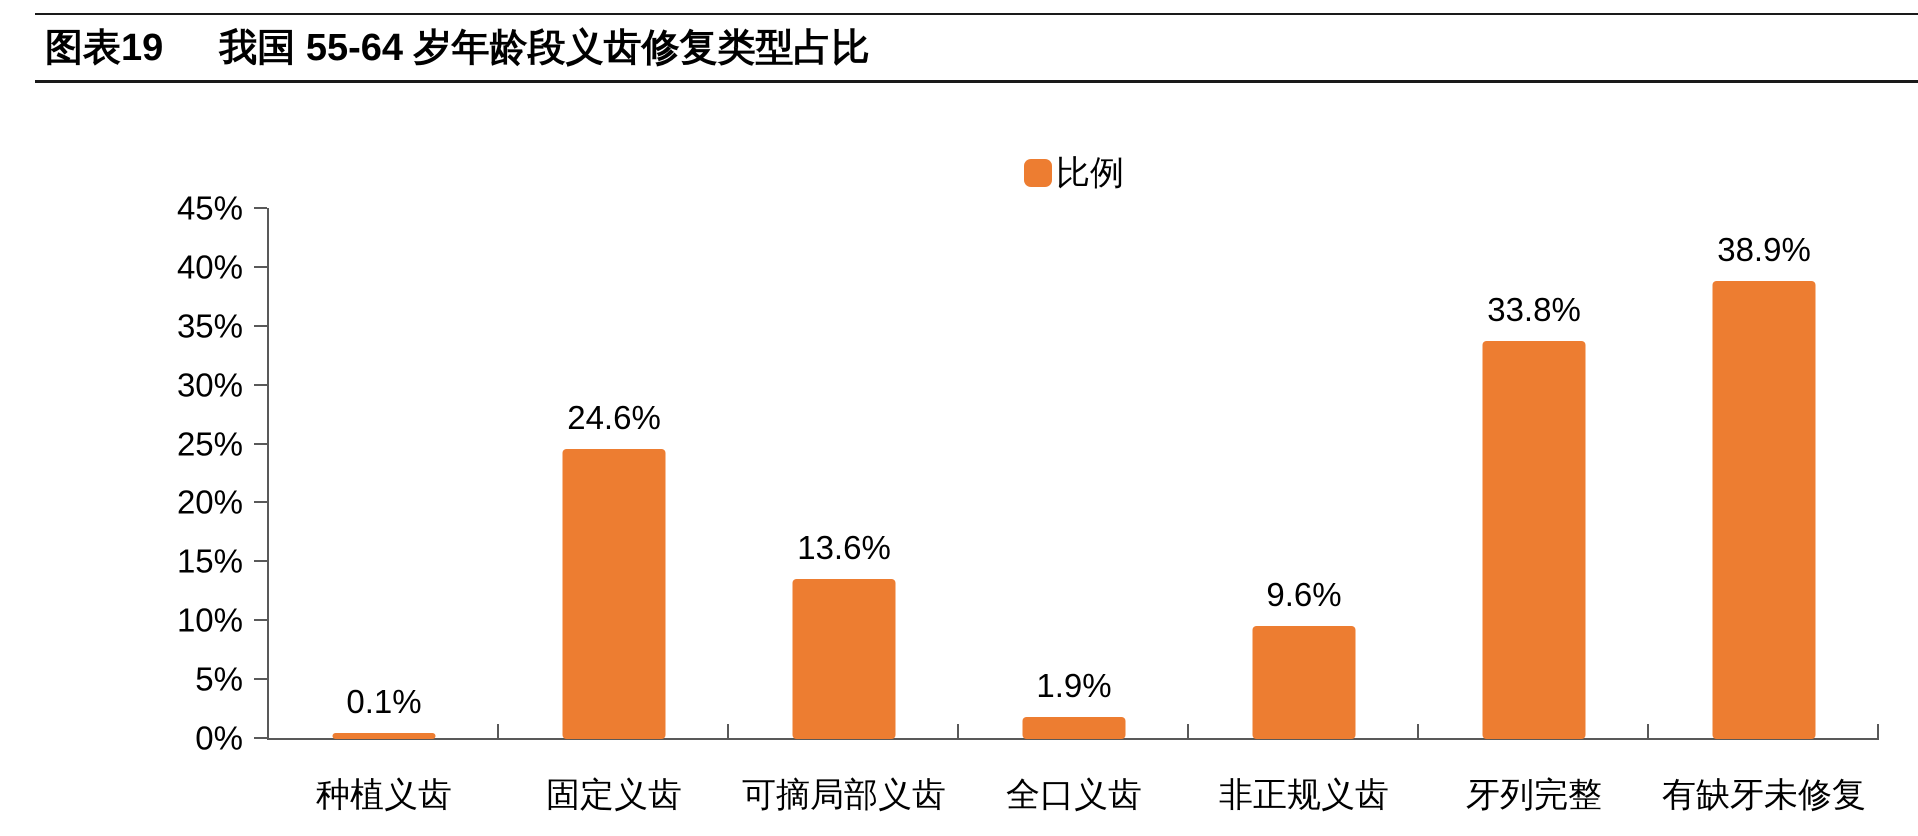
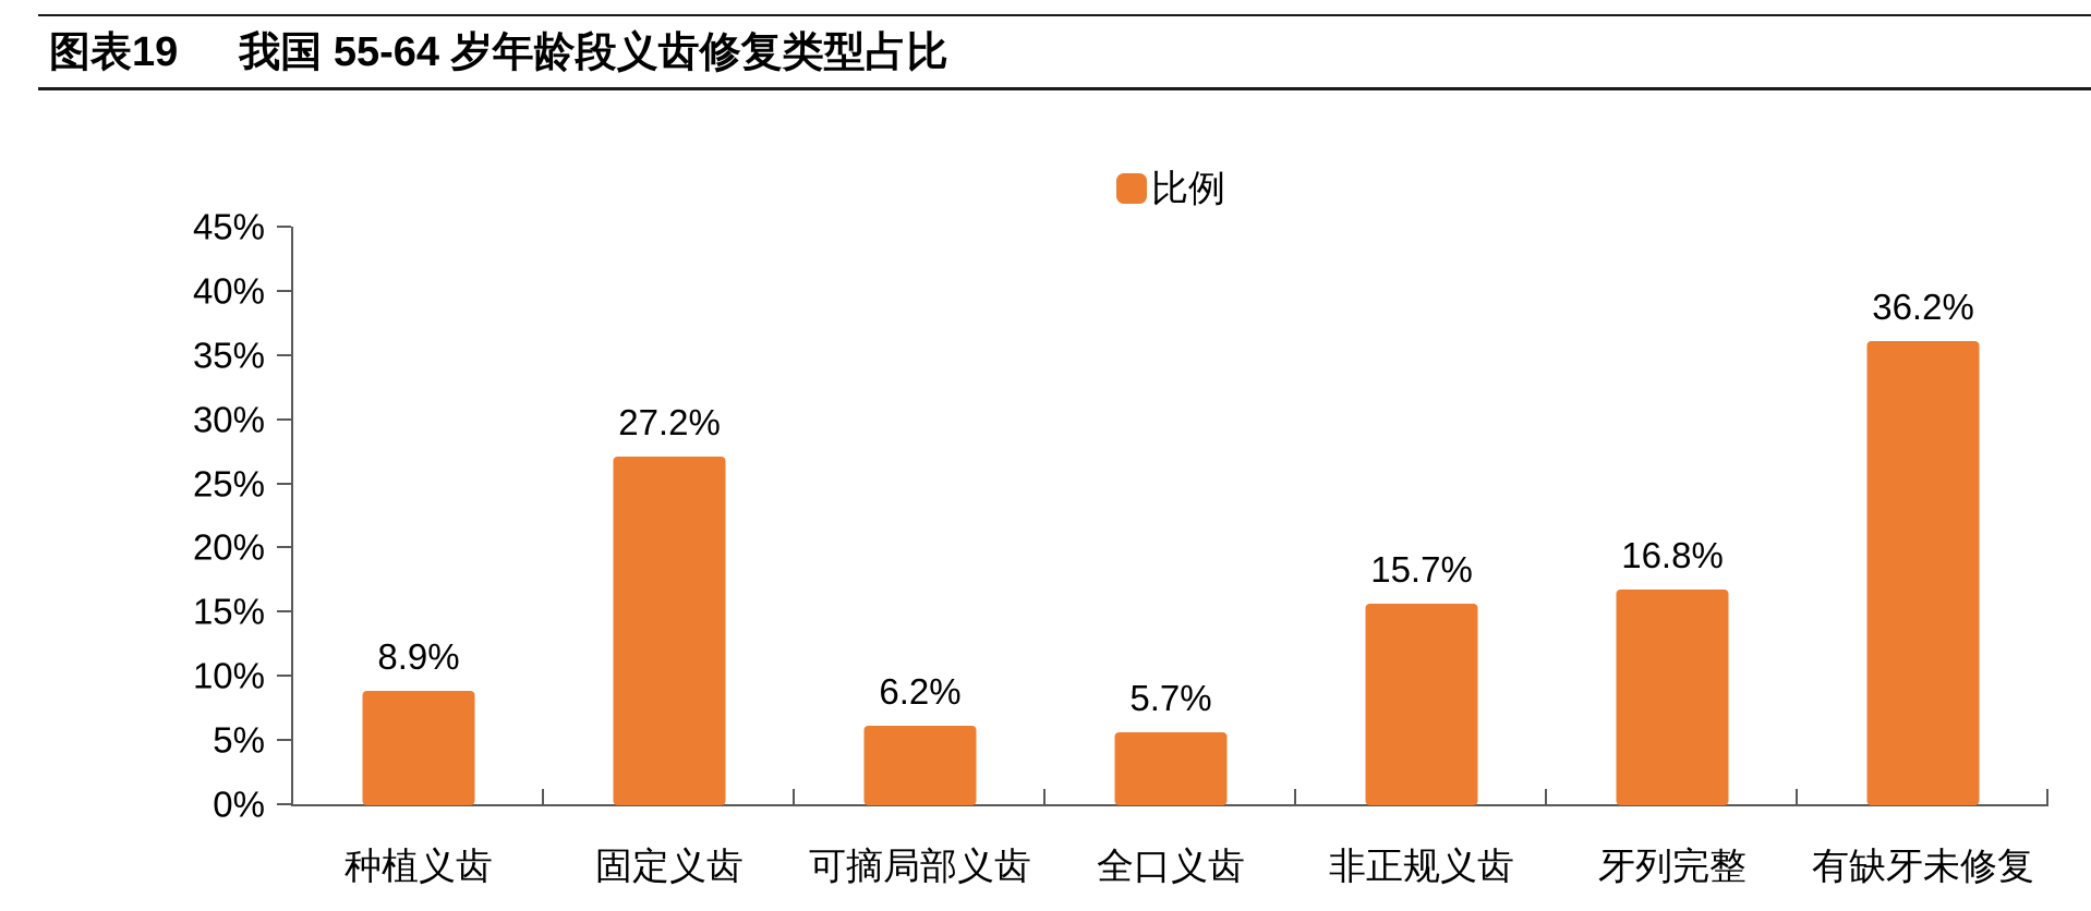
种植义齿: 0.1% -> 8.9%
固定义齿: 24.6% -> 27.2%
可摘局部义齿: 13.6% -> 6.2%
全口义齿: 1.9% -> 5.7%
非正规义齿: 9.6% -> 15.7%
牙列完整: 33.8% -> 16.8%
有缺牙未修复: 38.9% -> 36.2%
